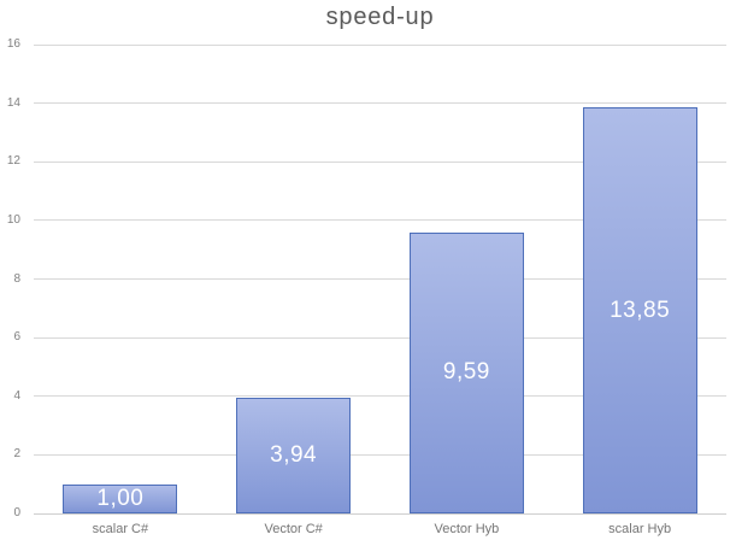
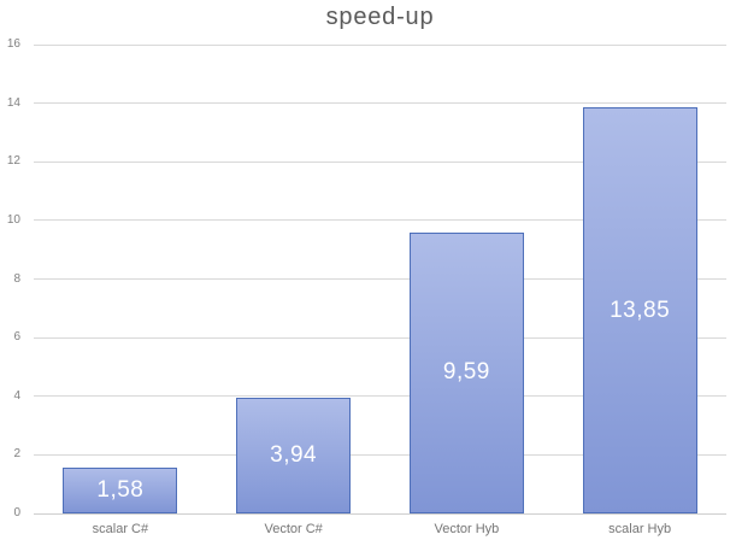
scalar C#: 1,00 -> 1,58
